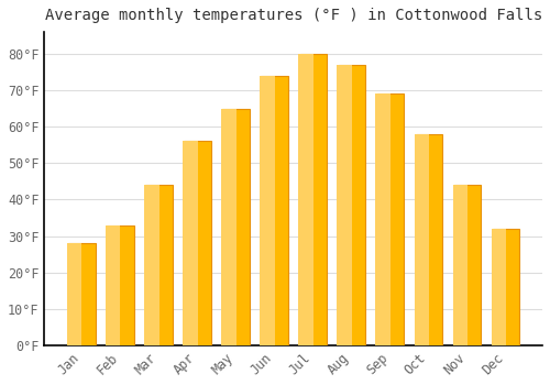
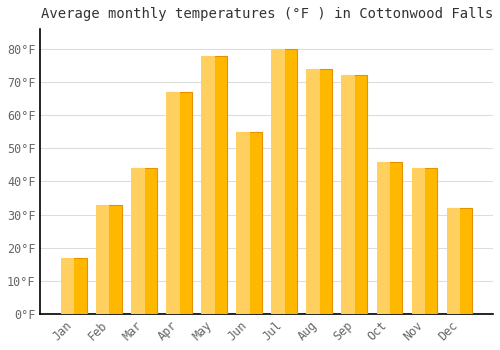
Jan: 28°F -> 17°F
Apr: 56°F -> 67°F
May: 65°F -> 78°F
Jun: 74°F -> 55°F
Aug: 77°F -> 74°F
Sep: 69°F -> 72°F
Oct: 58°F -> 46°F
